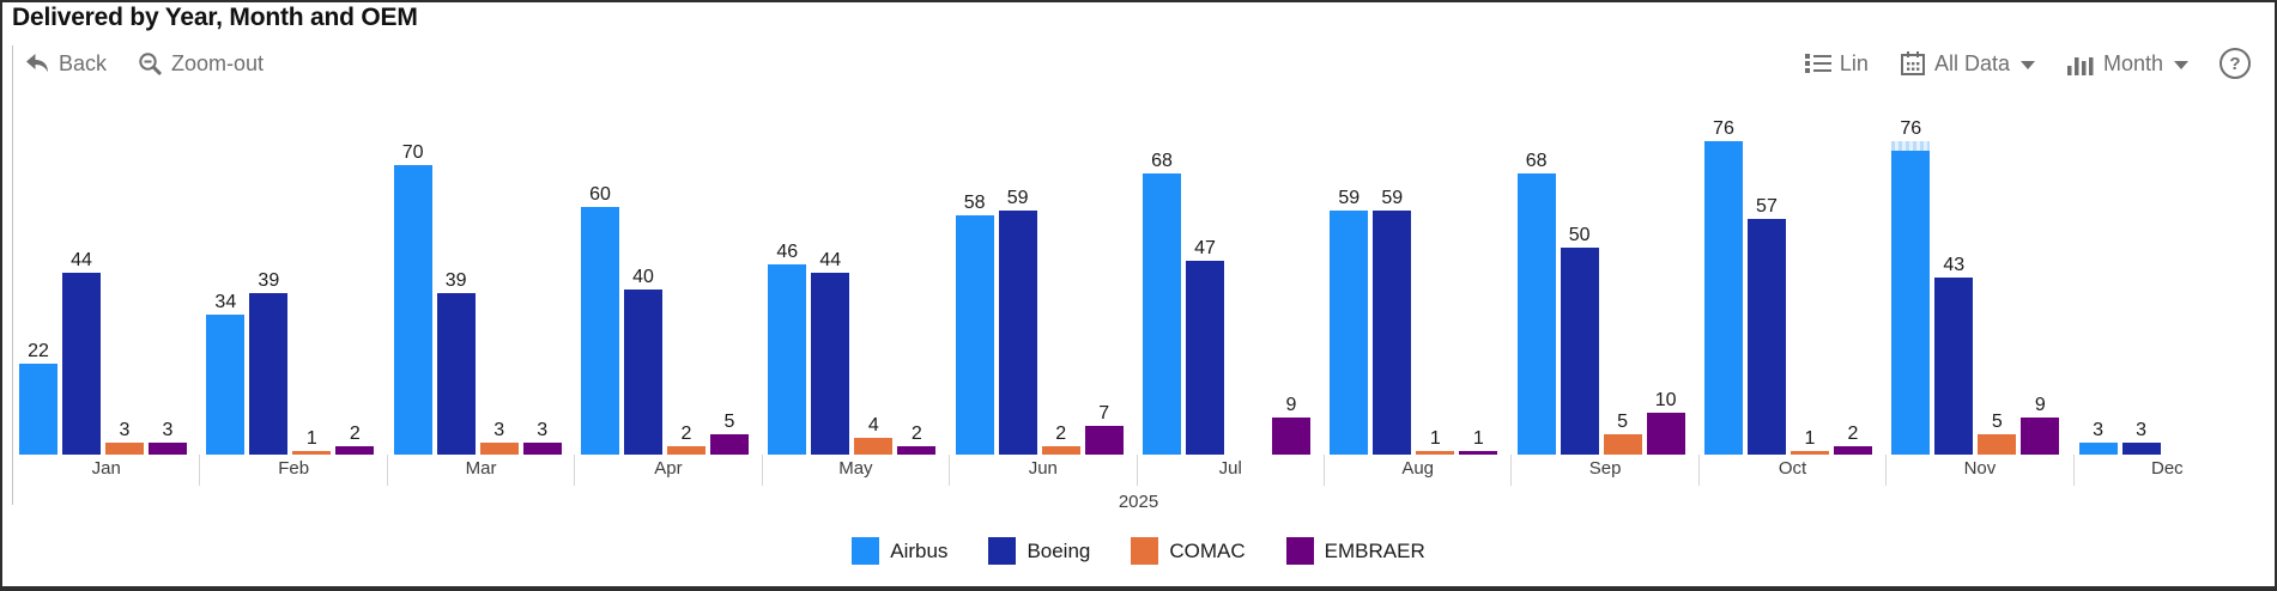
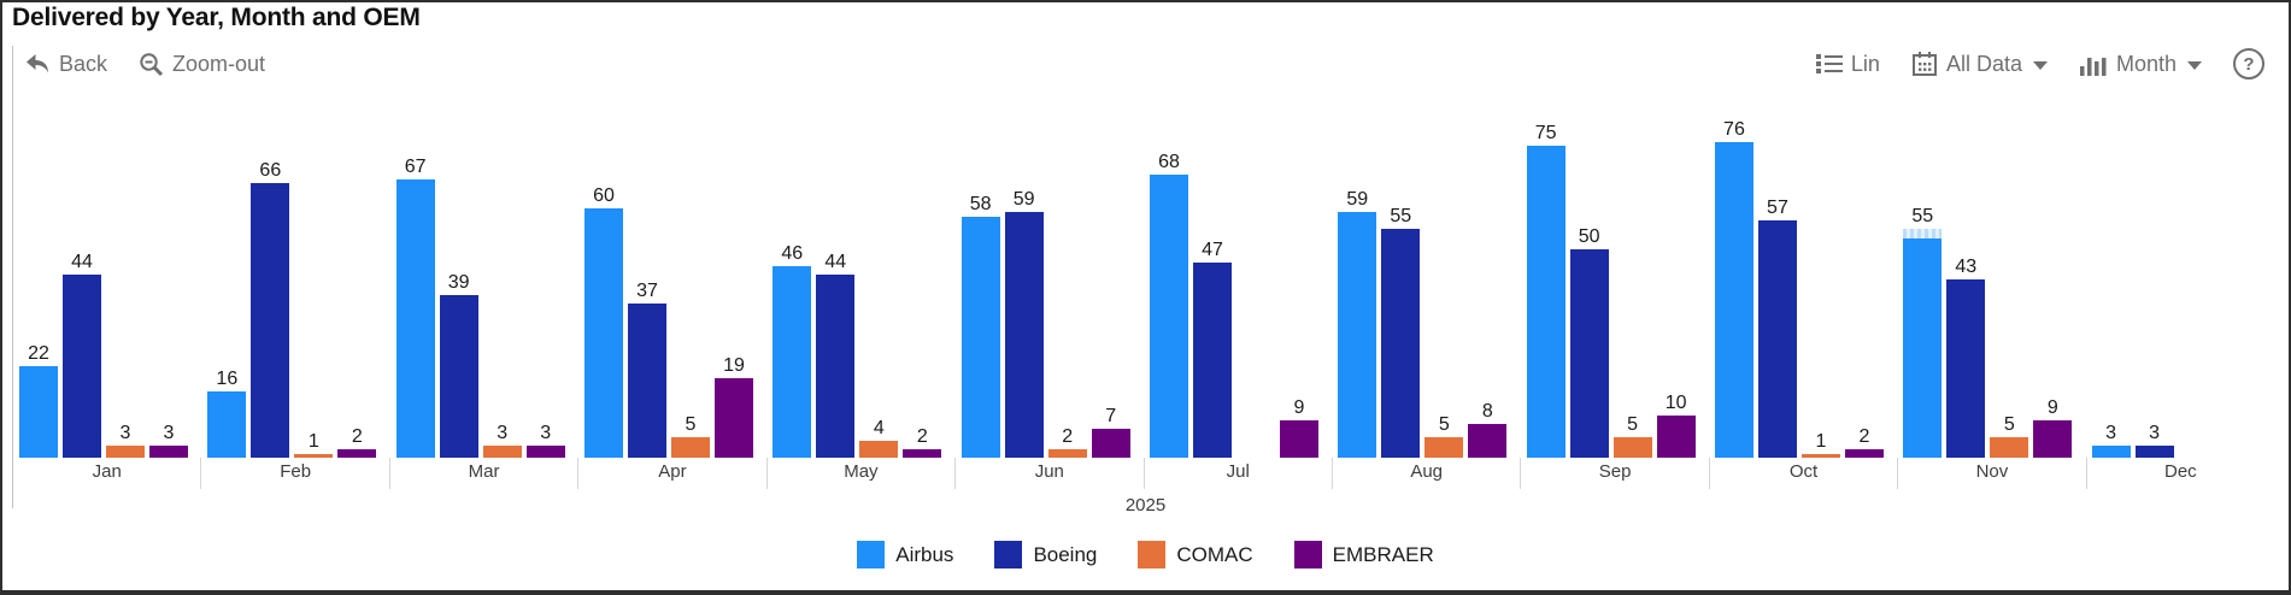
Airbus/Feb: 34 -> 16
Boeing/Feb: 39 -> 66
Airbus/Mar: 70 -> 67
Boeing/Apr: 40 -> 37
COMAC/Apr: 2 -> 5
EMBRAER/Apr: 5 -> 19
Boeing/Aug: 59 -> 55
COMAC/Aug: 1 -> 5
EMBRAER/Aug: 1 -> 8
Airbus/Sep: 68 -> 75
Airbus/Nov: 76 -> 55
